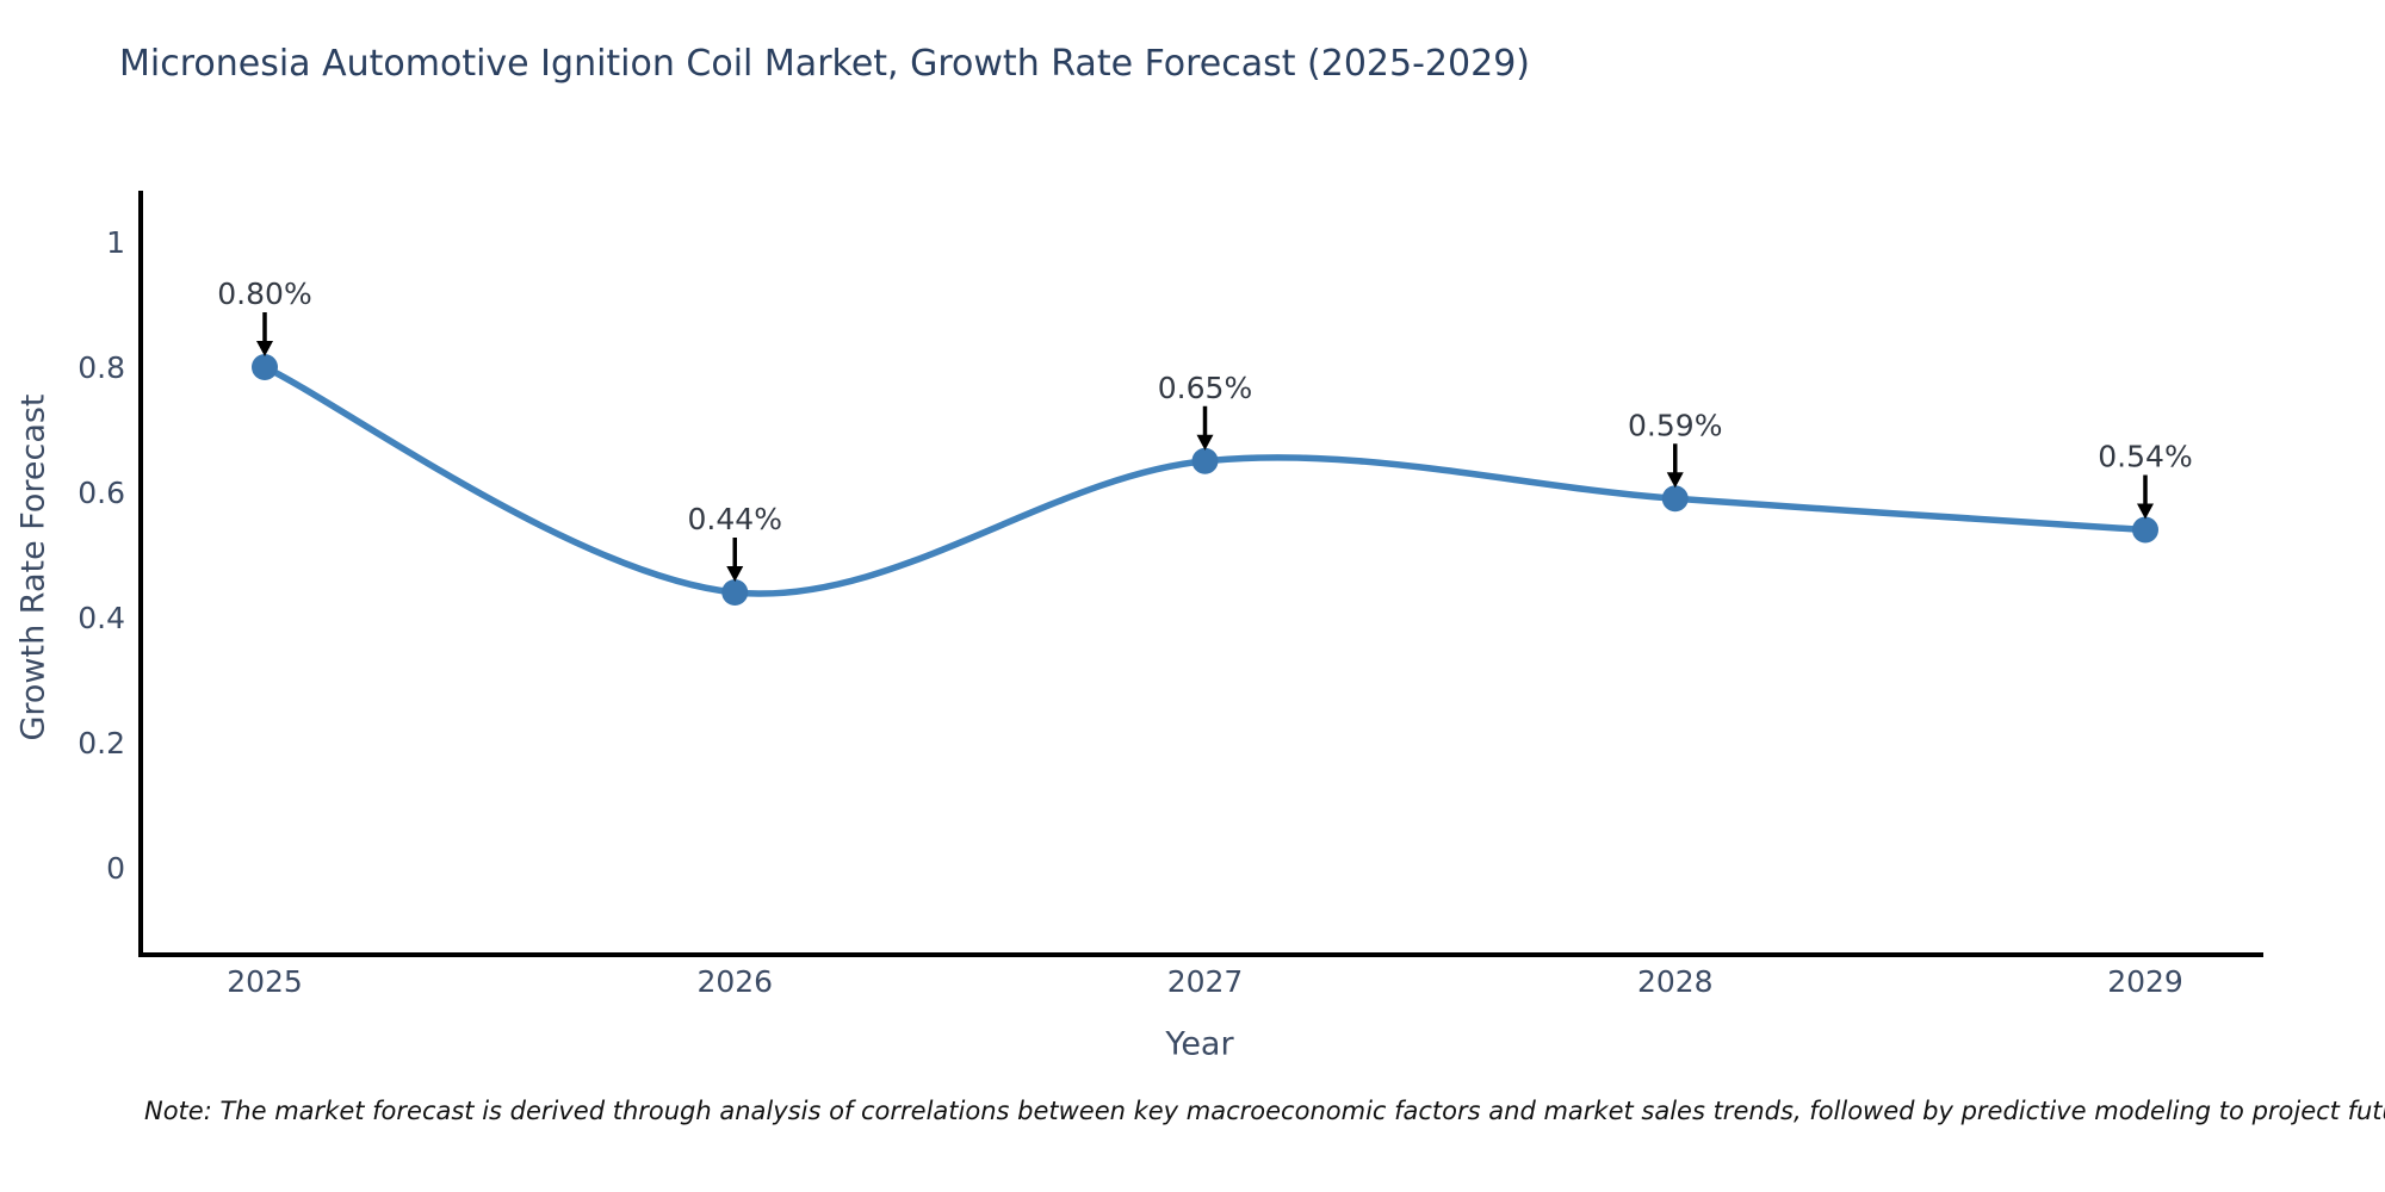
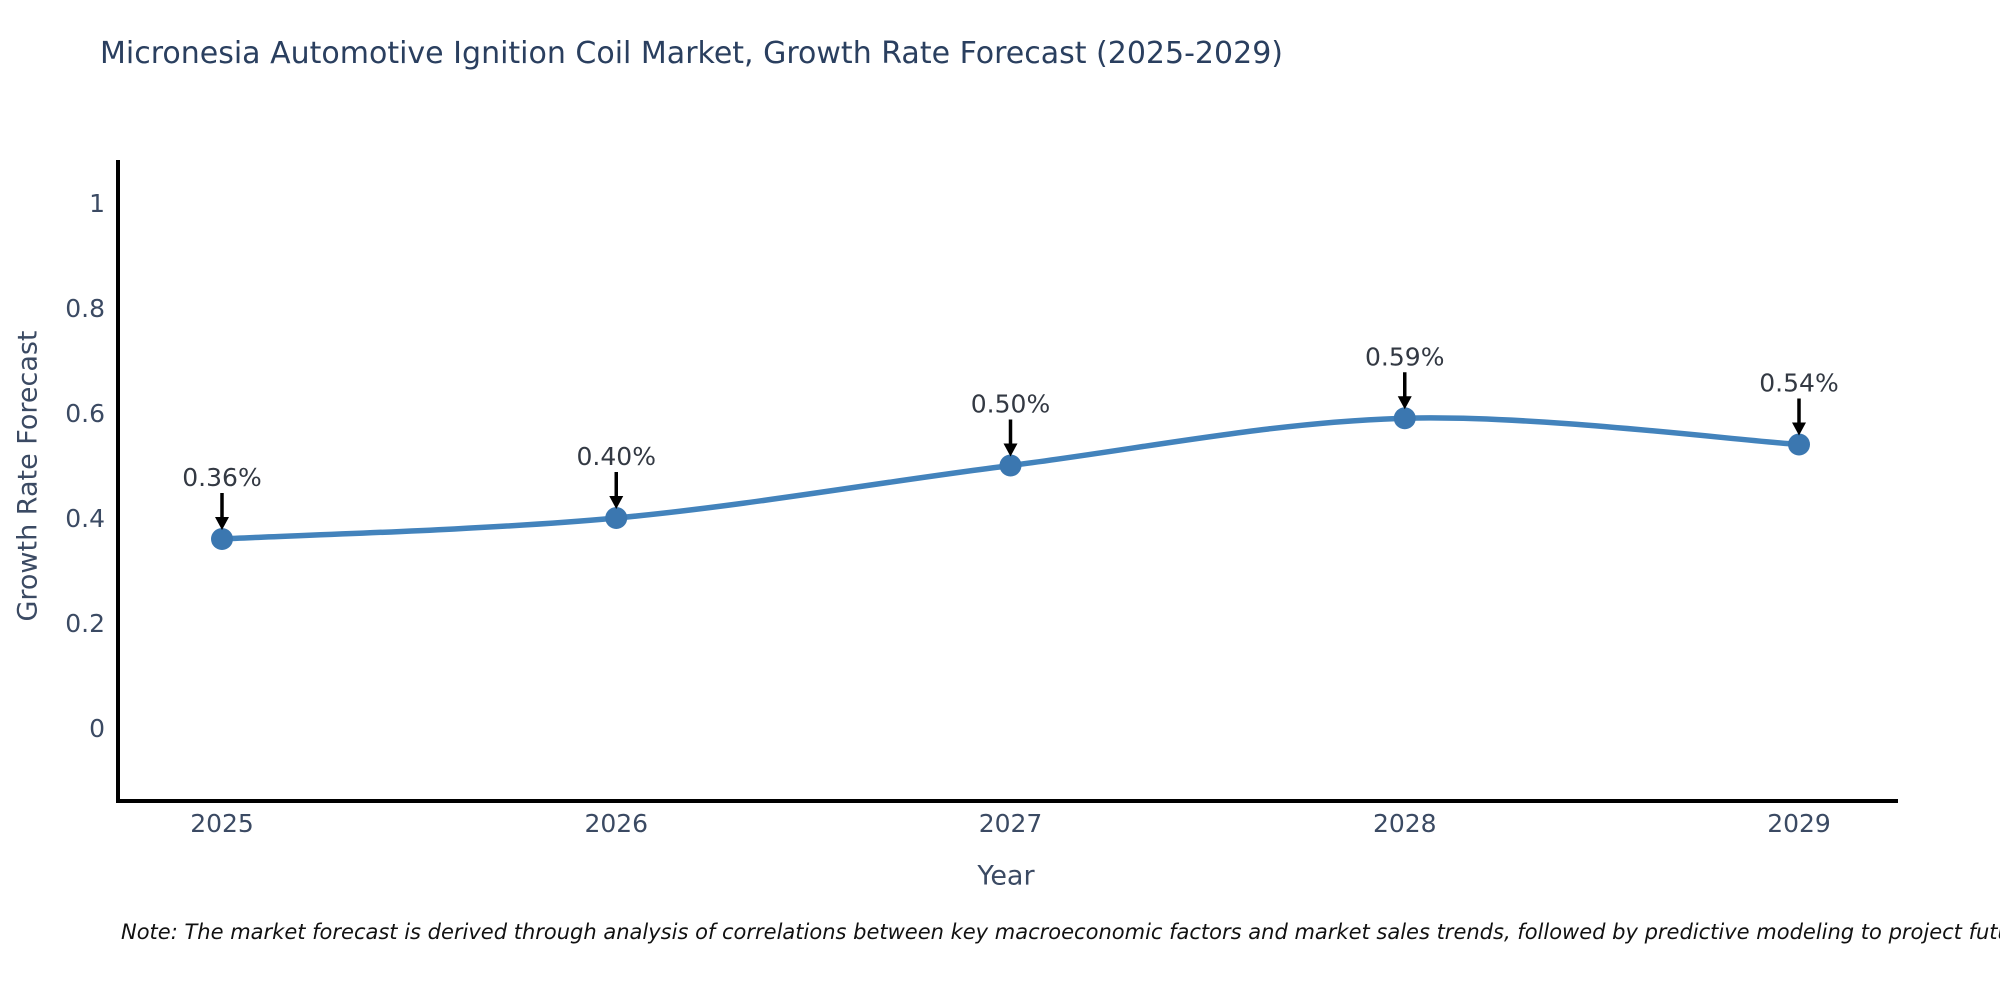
2025: 0.80% -> 0.36%
2026: 0.44% -> 0.40%
2027: 0.65% -> 0.50%
